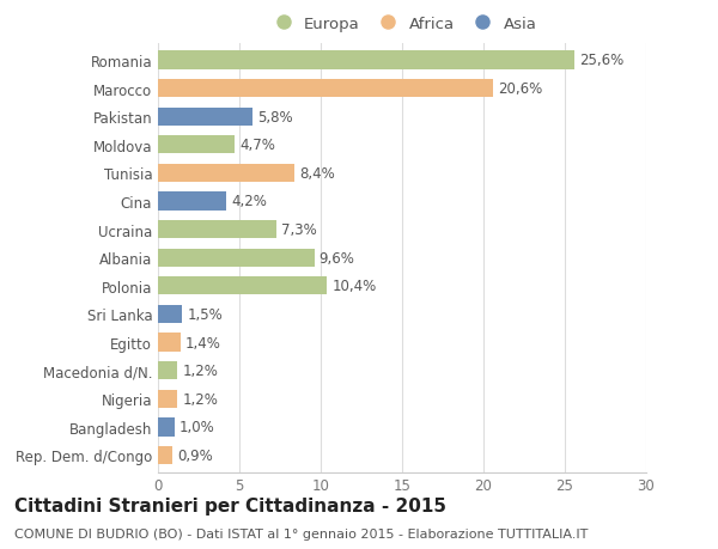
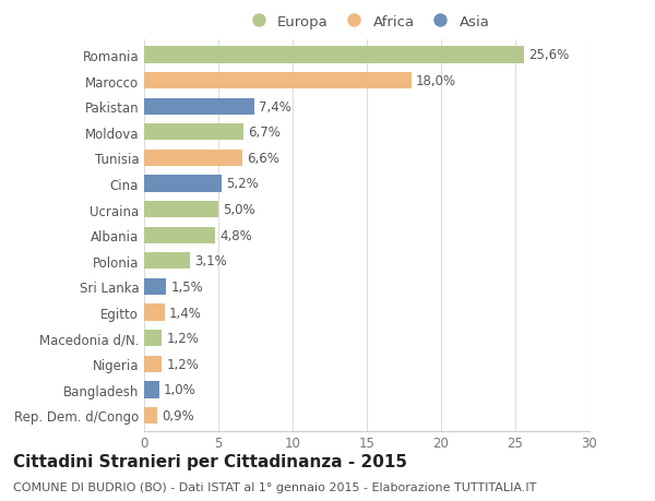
Marocco: 20,6% -> 18,0%
Pakistan: 5,8% -> 7,4%
Moldova: 4,7% -> 6,7%
Tunisia: 8,4% -> 6,6%
Cina: 4,2% -> 5,2%
Ucraina: 7,3% -> 5,0%
Albania: 9,6% -> 4,8%
Polonia: 10,4% -> 3,1%
